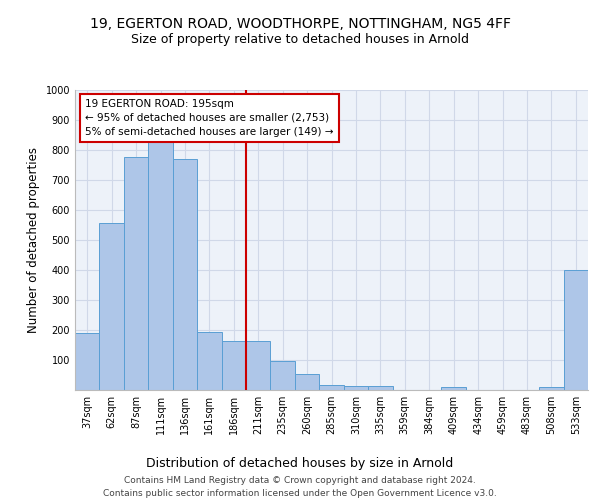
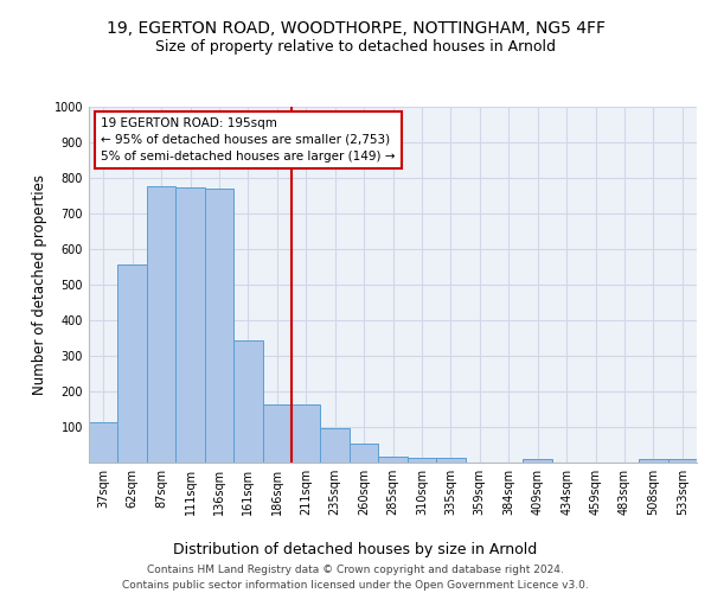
37sqm: 190 -> 113
111sqm: 830 -> 773
161sqm: 195 -> 343
533sqm: 400 -> 10
